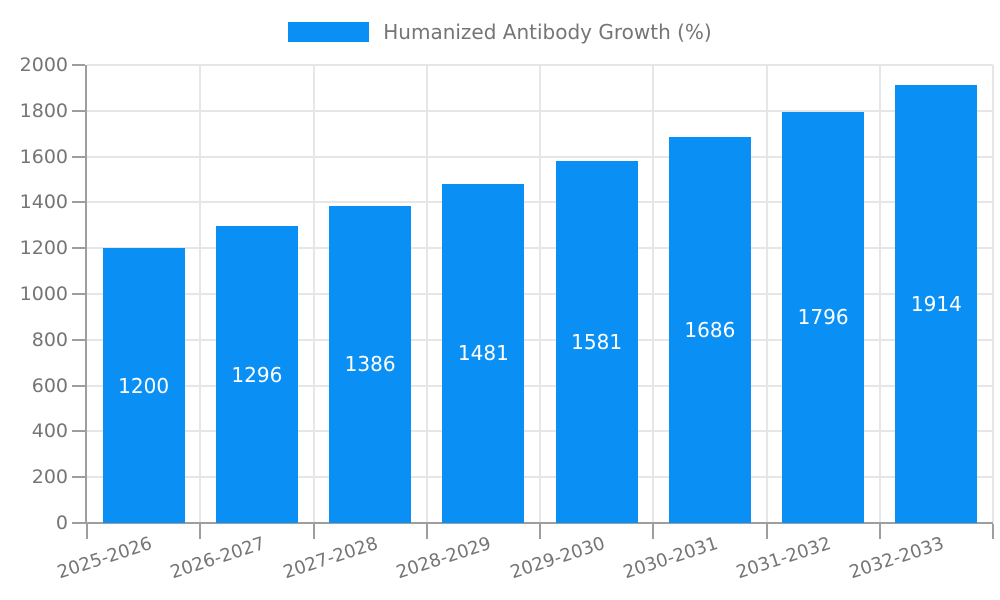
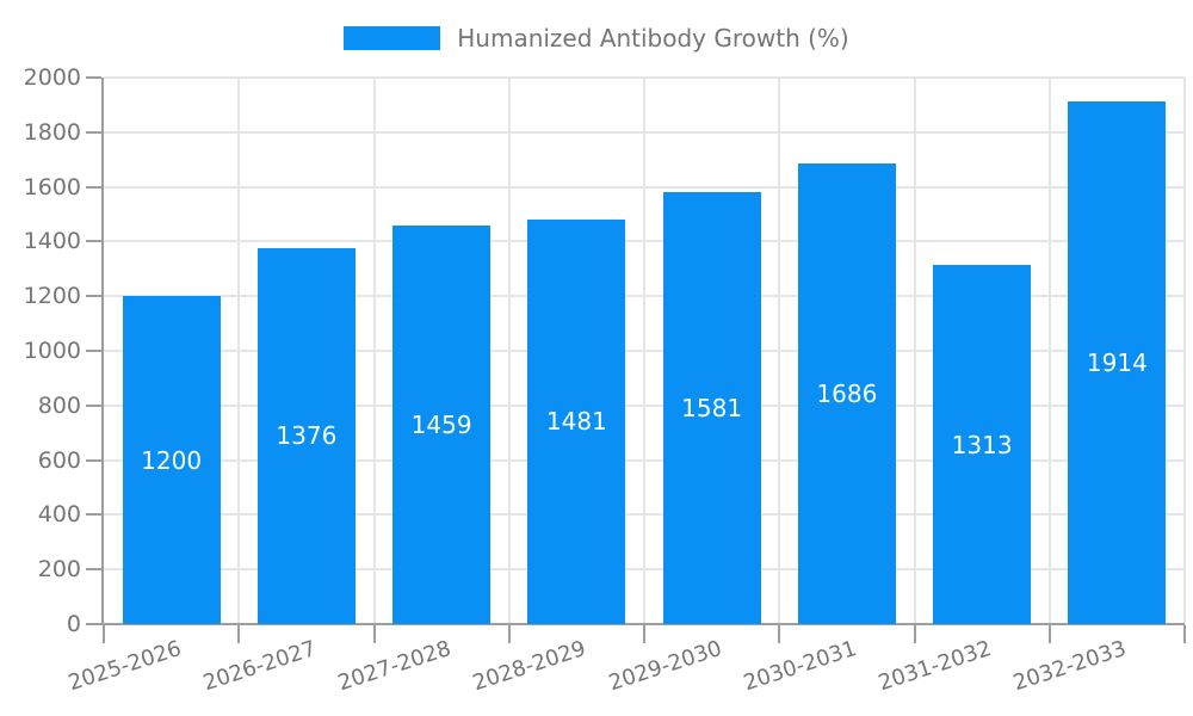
2026-2027: 1296 -> 1376
2027-2028: 1386 -> 1459
2031-2032: 1796 -> 1313
